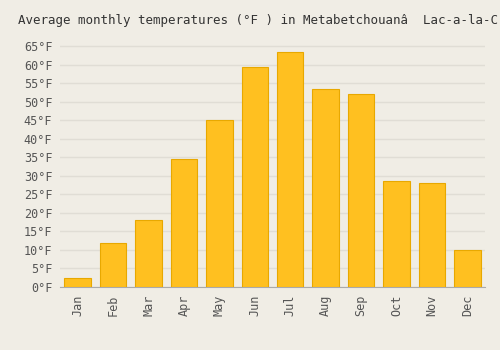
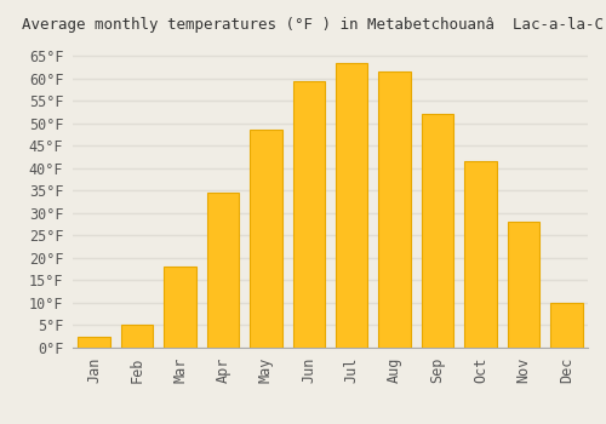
Feb: 12.0°F -> 5.0°F
May: 45.0°F -> 48.5°F
Aug: 53.5°F -> 61.5°F
Oct: 28.5°F -> 41.5°F
